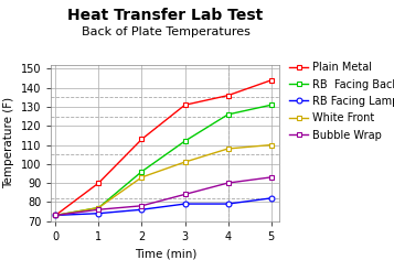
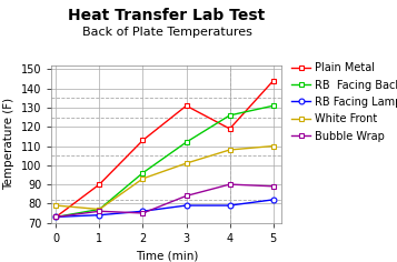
White Front/0: 73 -> 79
Bubble Wrap/2: 78 -> 75
Plain Metal/4: 136 -> 119
Bubble Wrap/5: 93 -> 89
